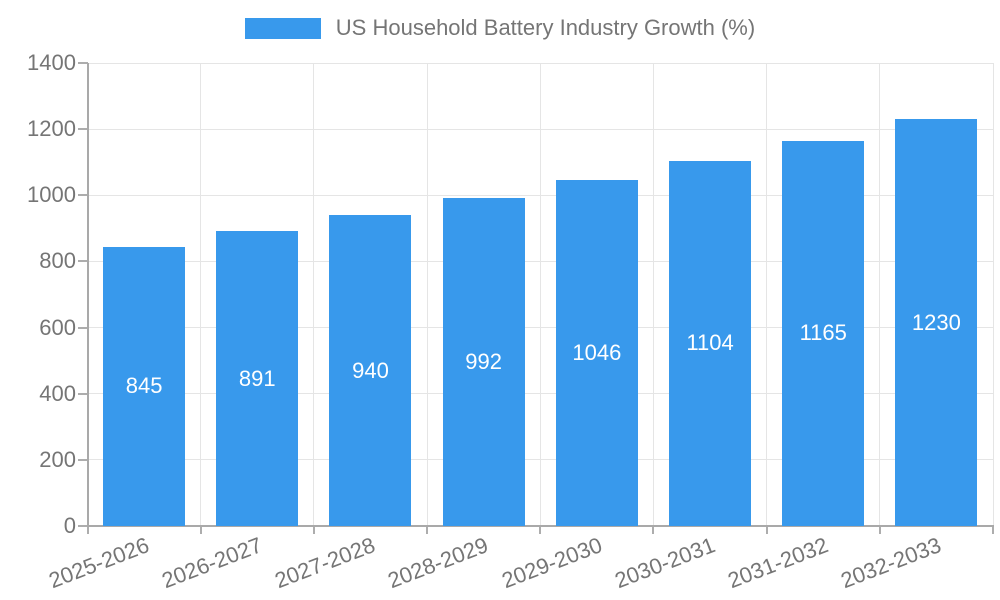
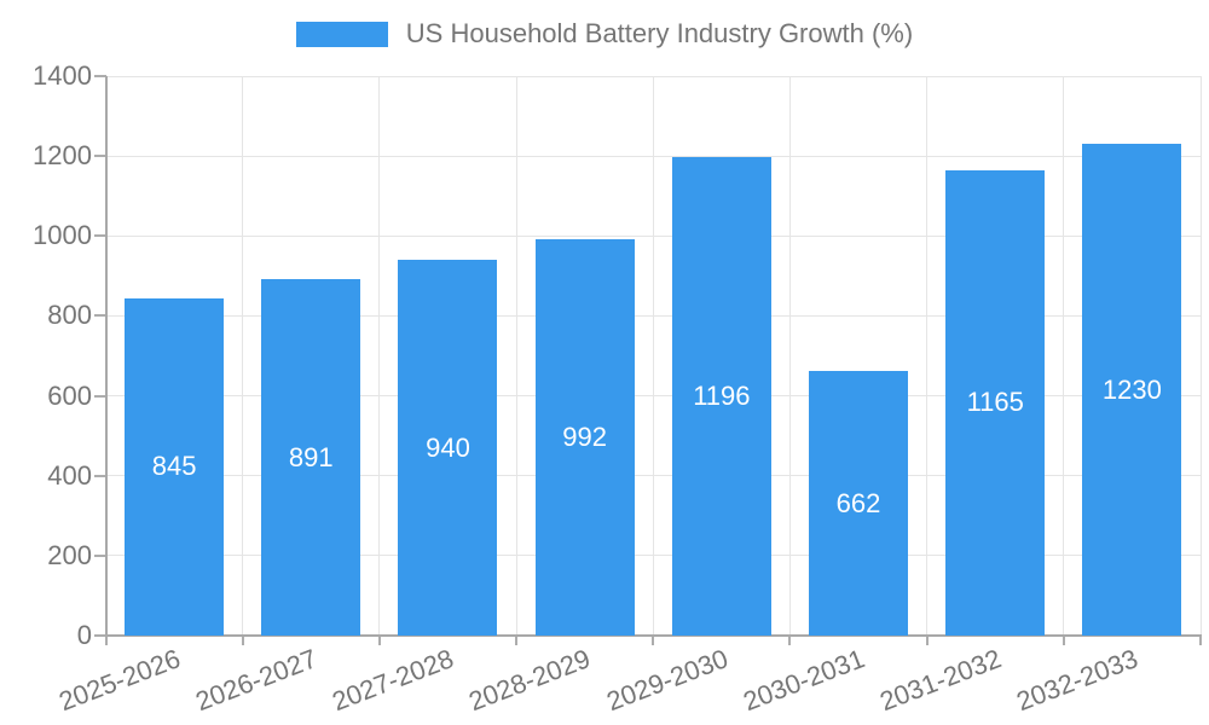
2029-2030: 1046 -> 1196
2030-2031: 1104 -> 662
